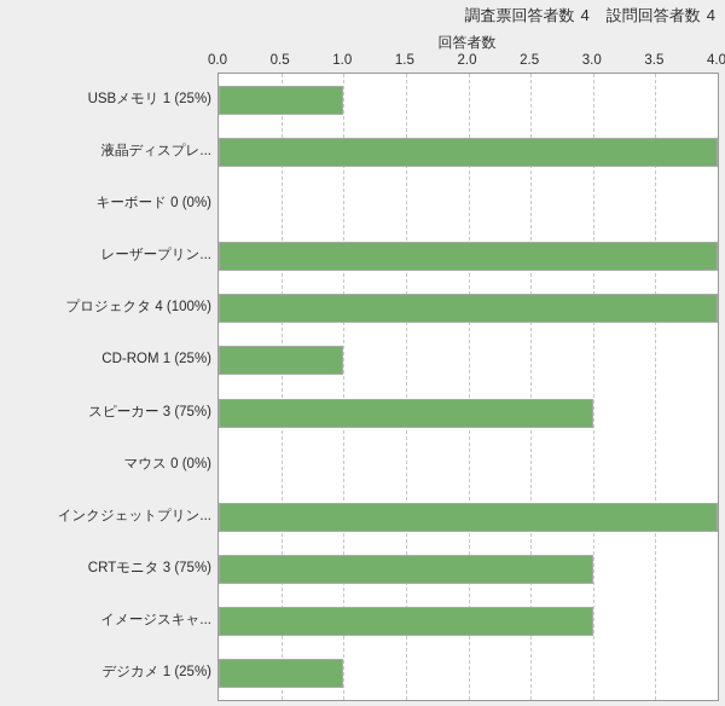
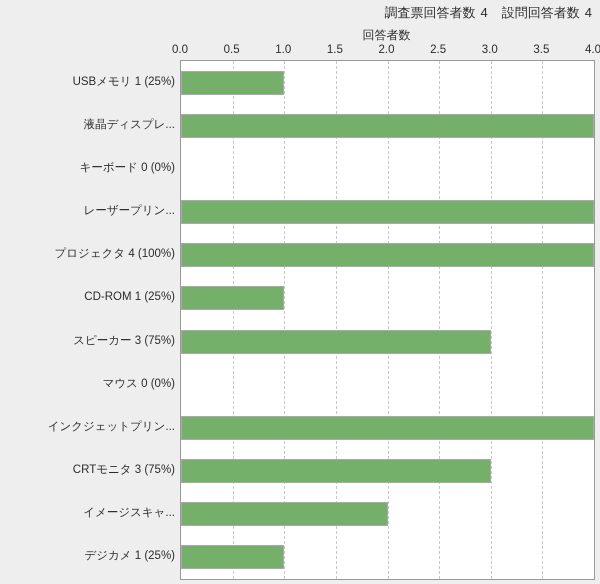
イメージスキャ...: 3 -> 2
